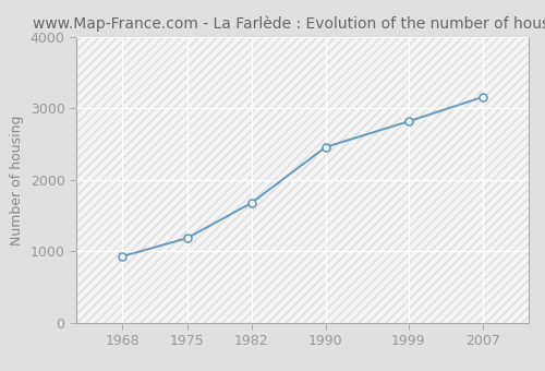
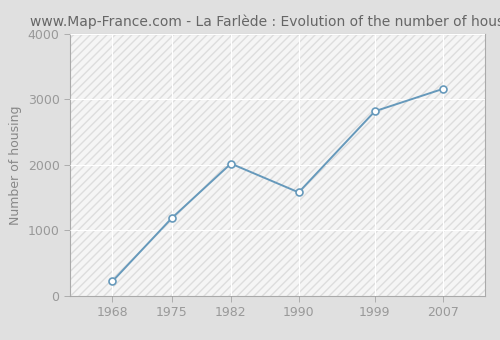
1968: 930 -> 220
1982: 1680 -> 2020
1990: 2460 -> 1580
